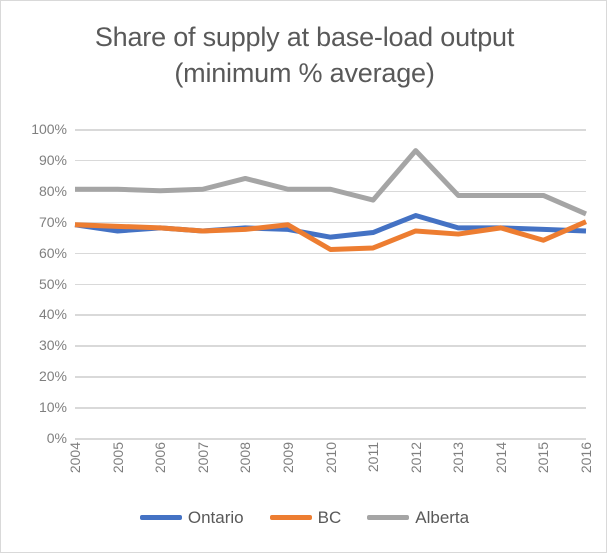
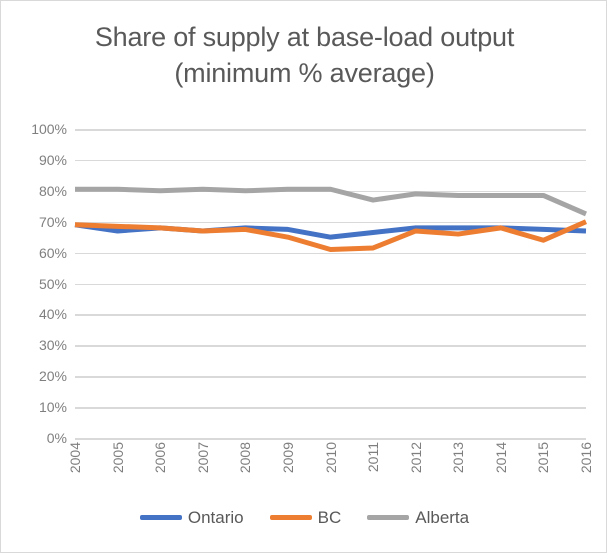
Alberta/2008: 84% -> 80%
BC/2009: 69% -> 65%
Ontario/2012: 72% -> 68%
Alberta/2012: 93% -> 79%
